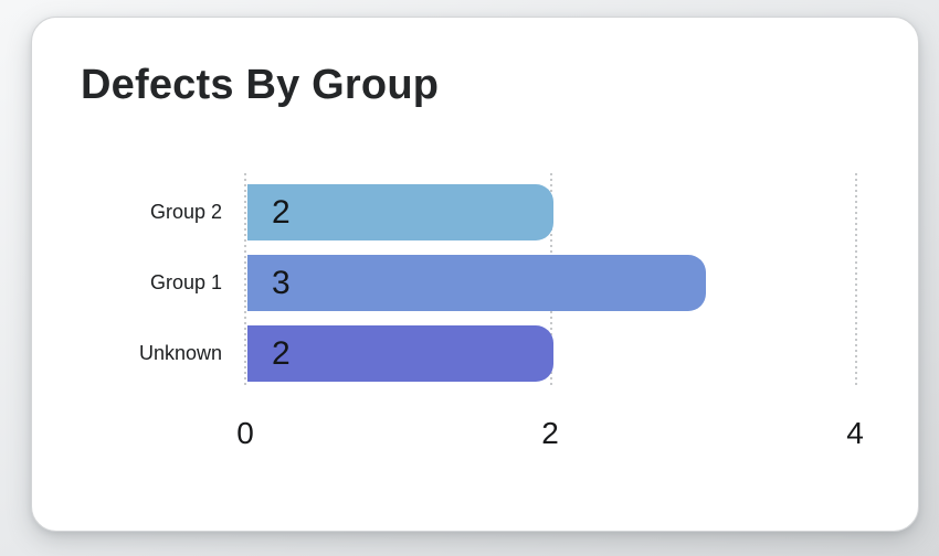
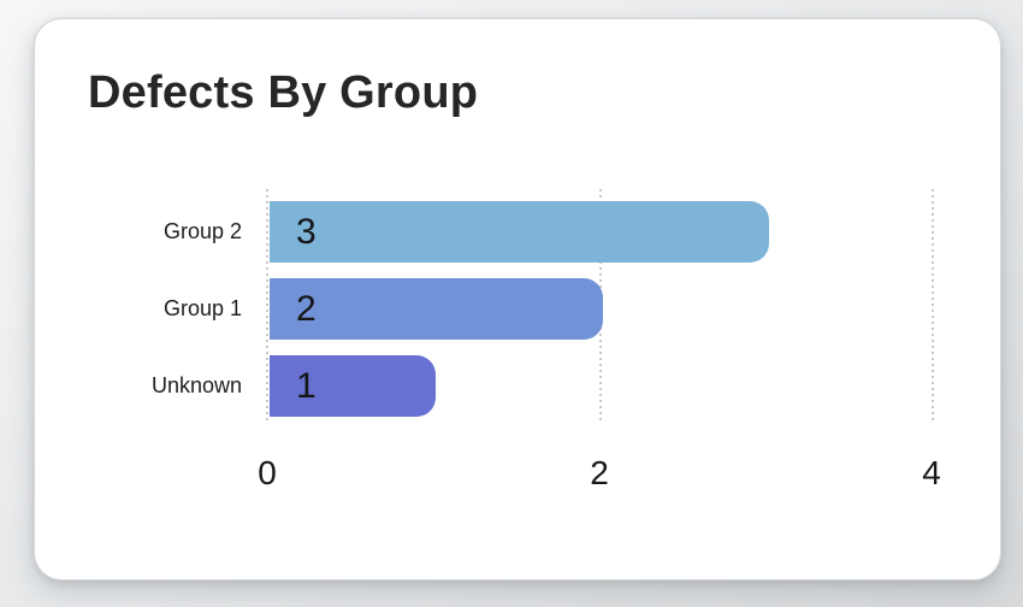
Group 2: 2 -> 3
Group 1: 3 -> 2
Unknown: 2 -> 1
